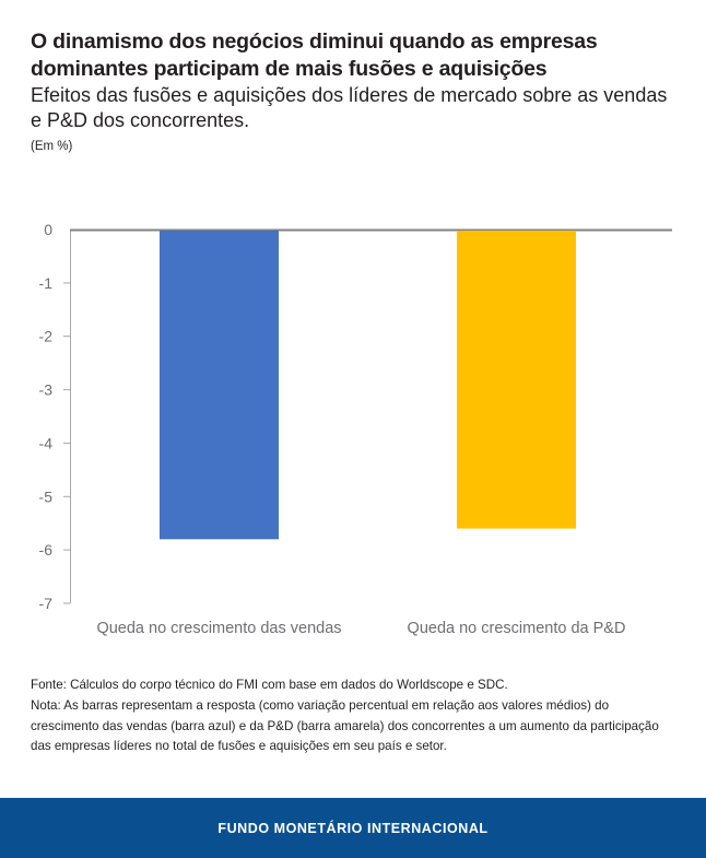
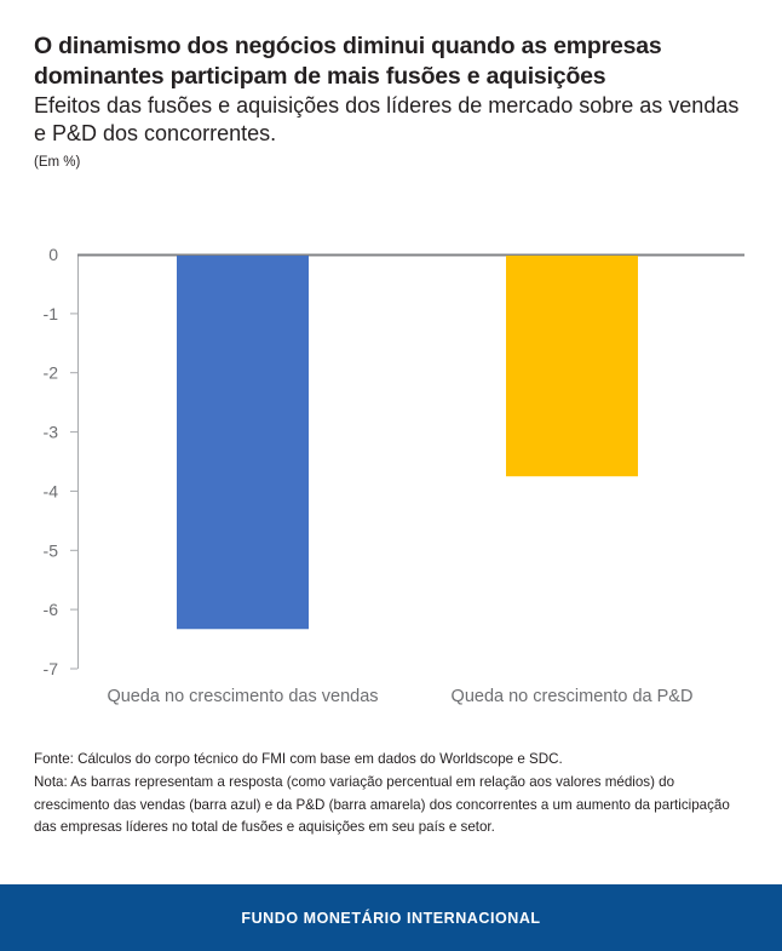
Queda no crescimento das vendas: -5.8 -> -6.3
Queda no crescimento da P&D: -5.6 -> -3.8
